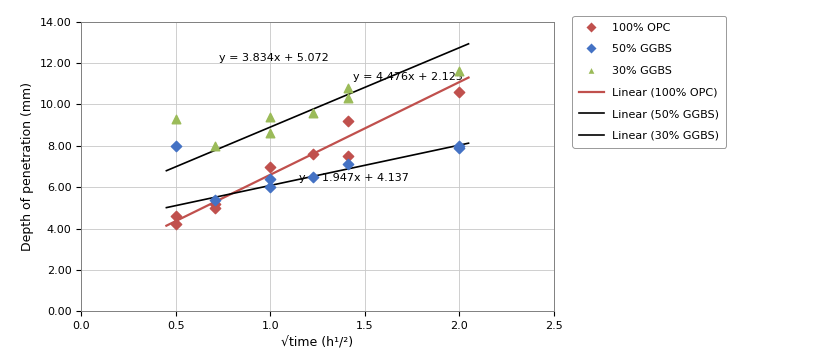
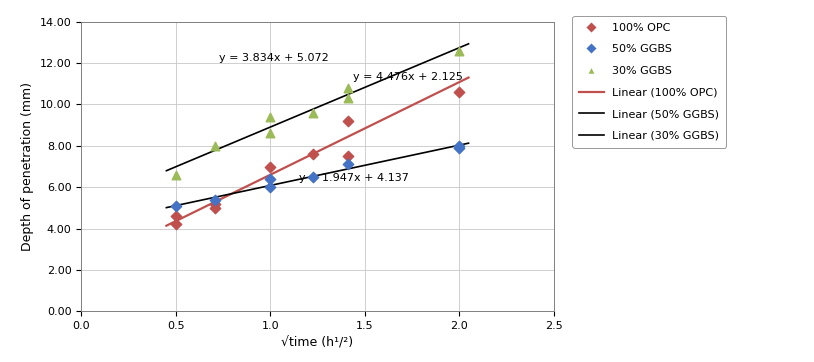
50% GGBS/0.5: 8.0 -> 5.1
30% GGBS/0.5: 9.3 -> 6.6
30% GGBS/2.0: 11.6 -> 12.6
